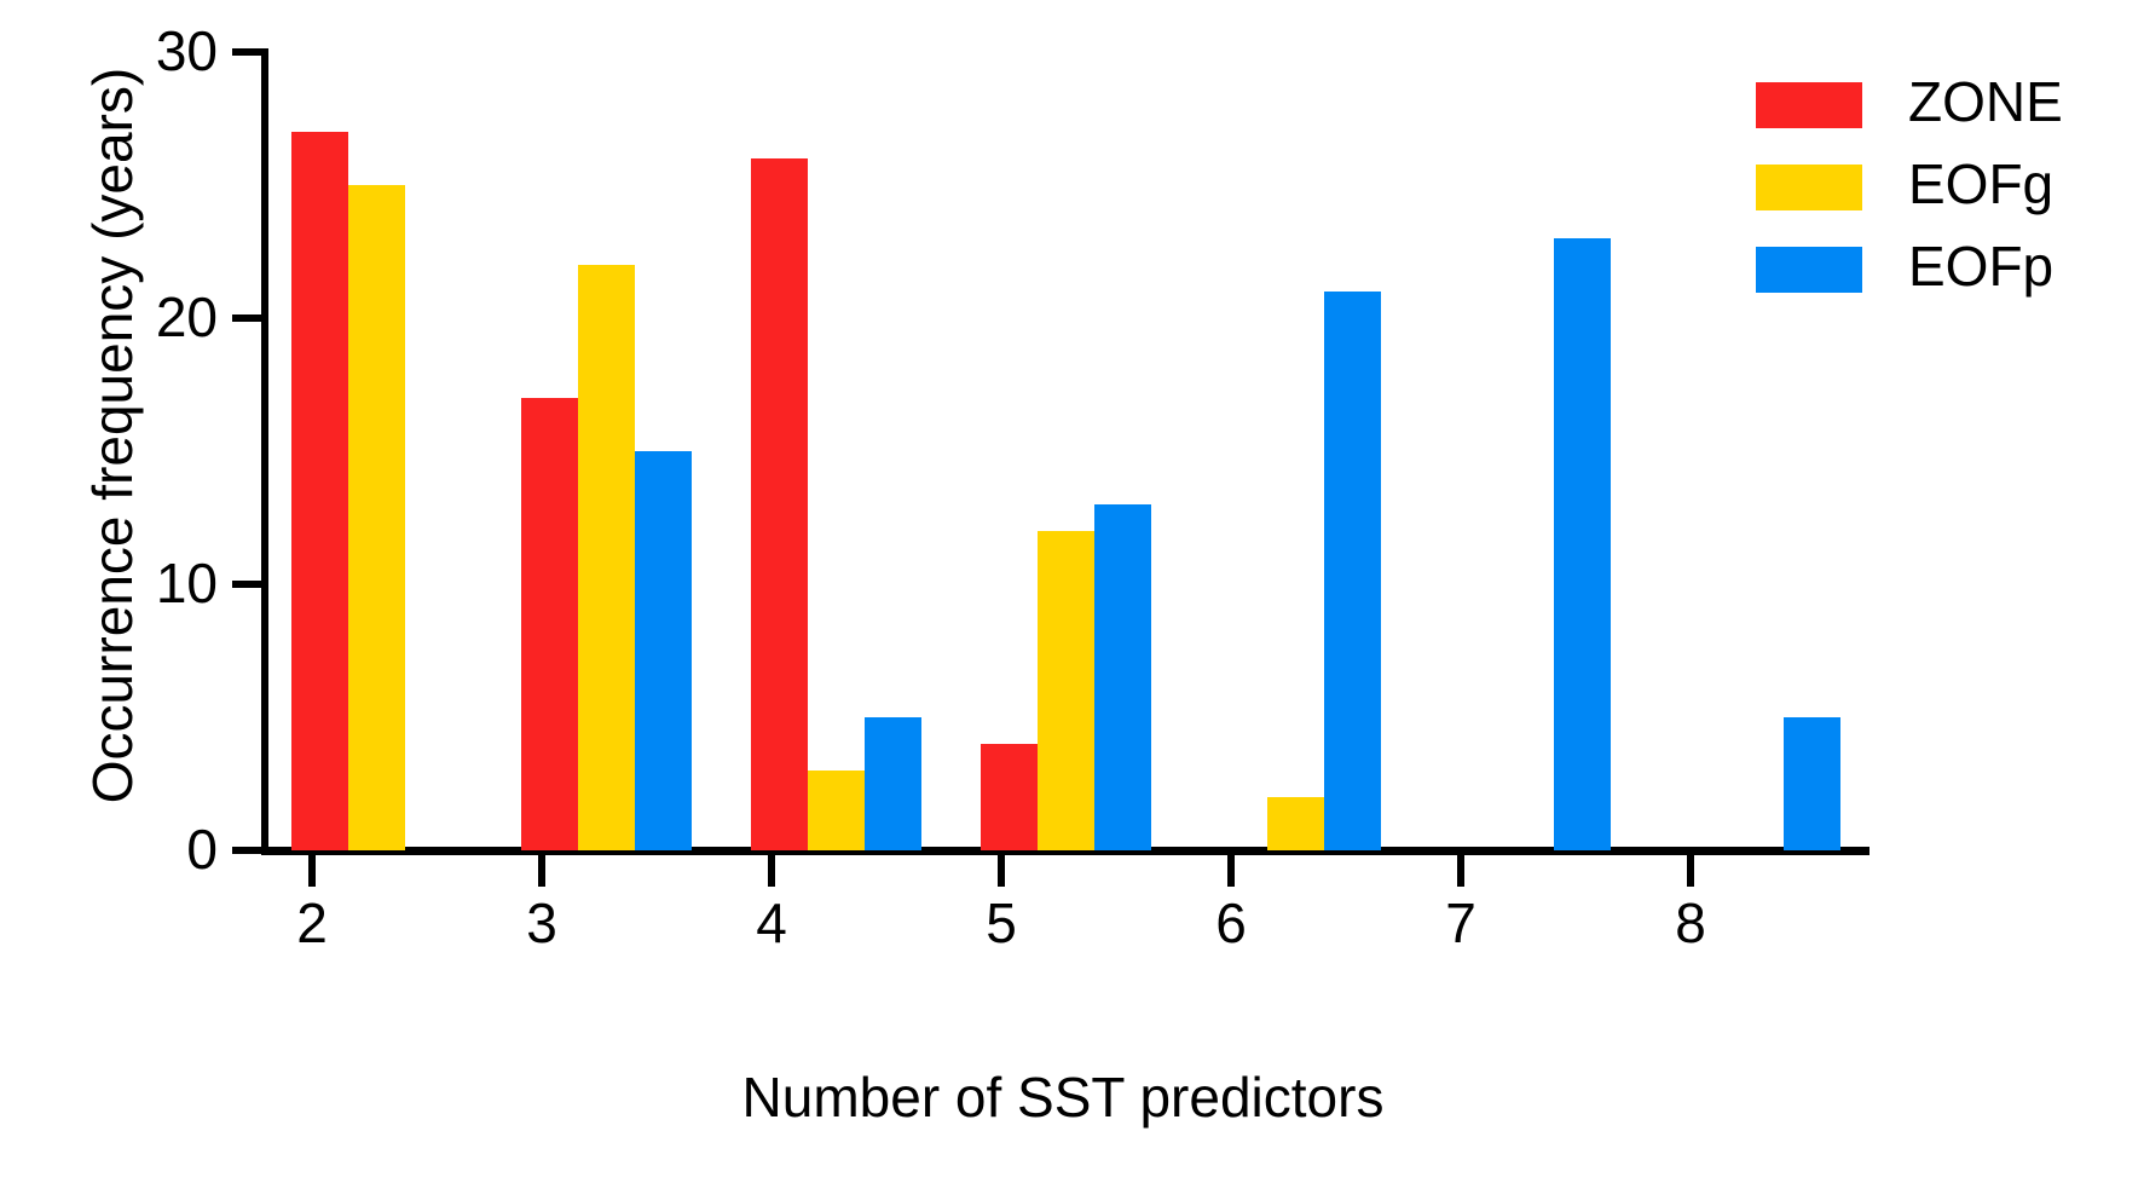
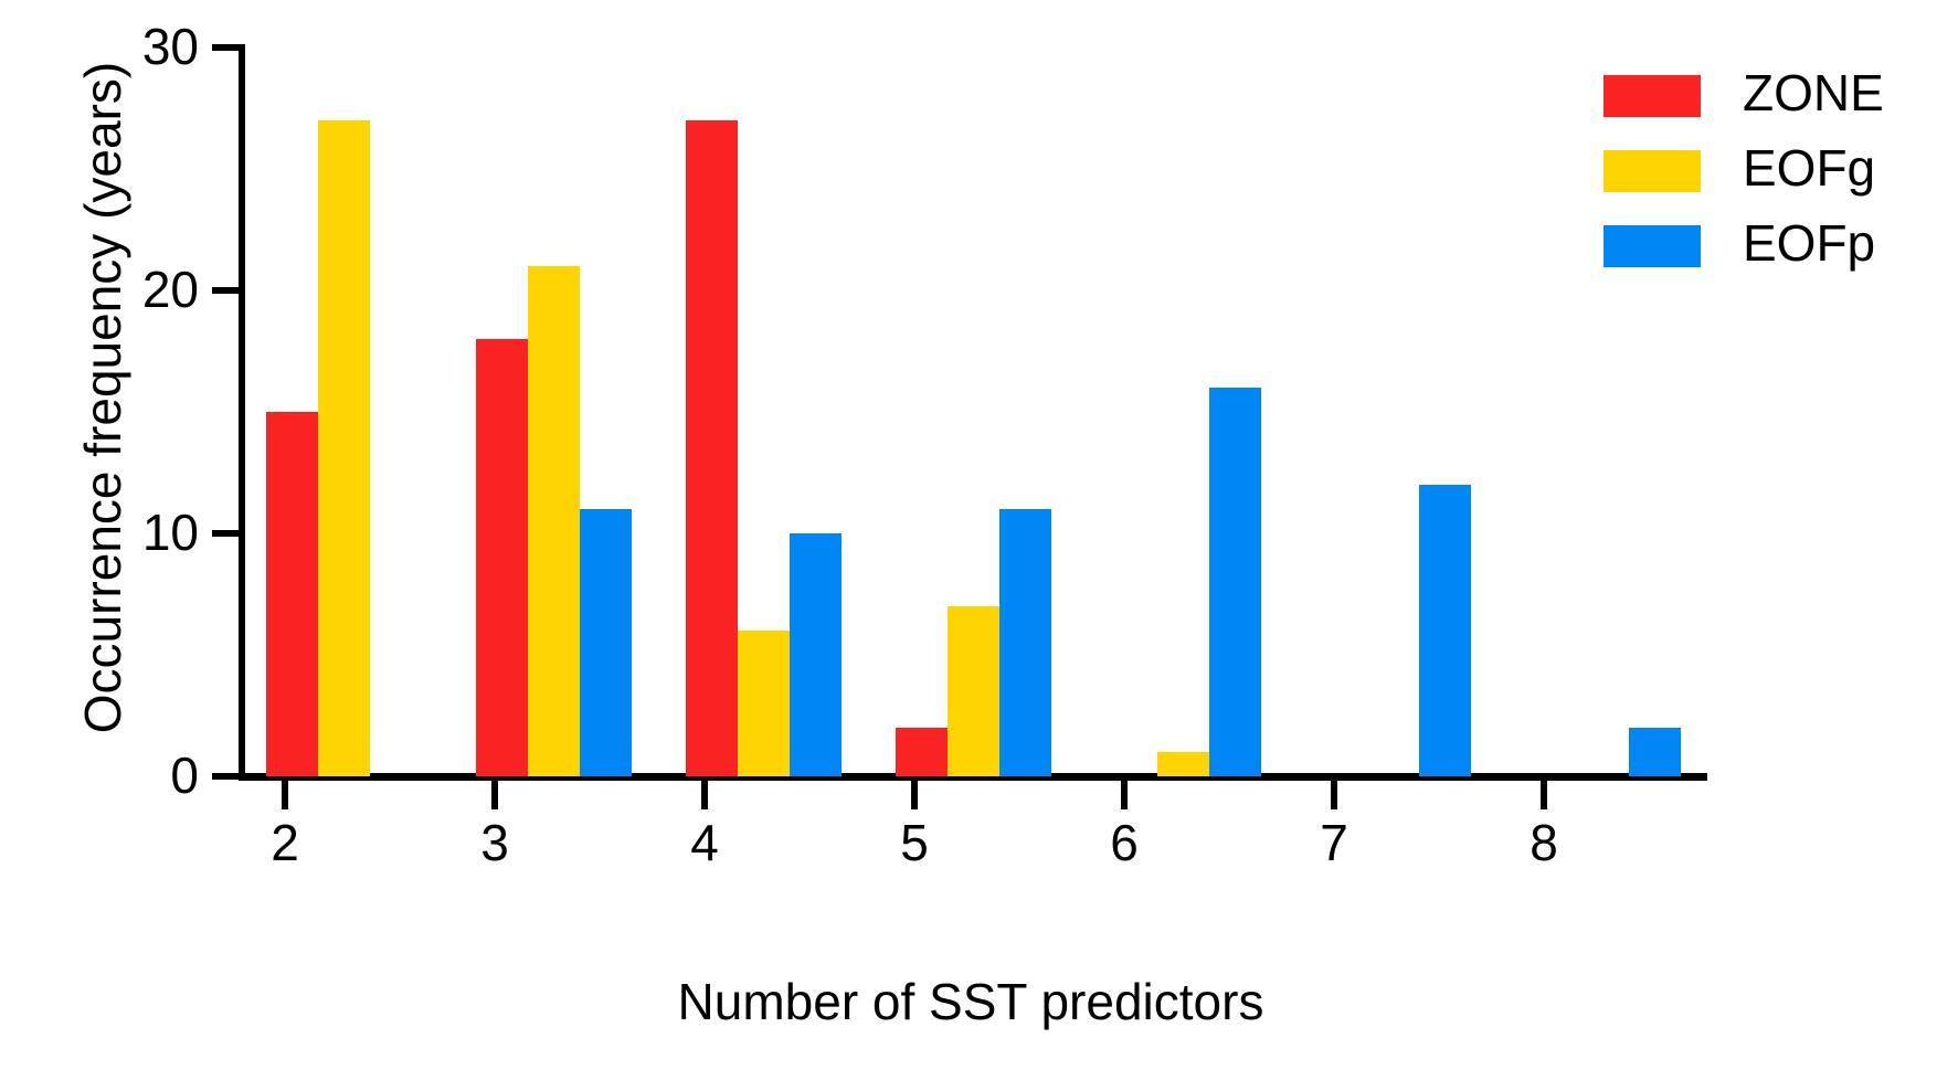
ZONE/2: 27 -> 15
EOFg/2: 25 -> 27
ZONE/3: 17 -> 18
EOFg/3: 22 -> 21
EOFp/3: 15 -> 11
ZONE/4: 26 -> 27
EOFg/4: 3 -> 6
EOFp/4: 5 -> 10
ZONE/5: 4 -> 2
EOFg/5: 12 -> 7
EOFp/5: 13 -> 11
EOFg/6: 2 -> 1
EOFp/6: 21 -> 16
EOFp/7: 23 -> 12
EOFp/8: 5 -> 2
